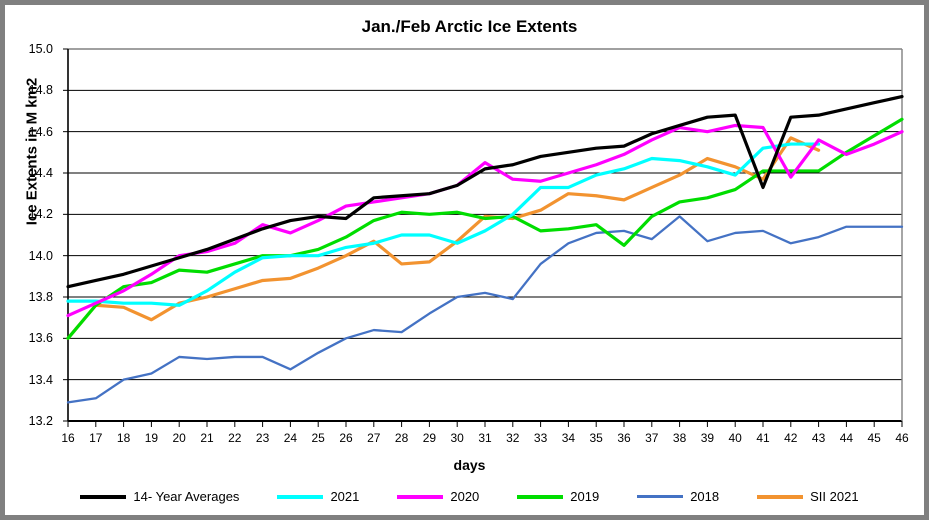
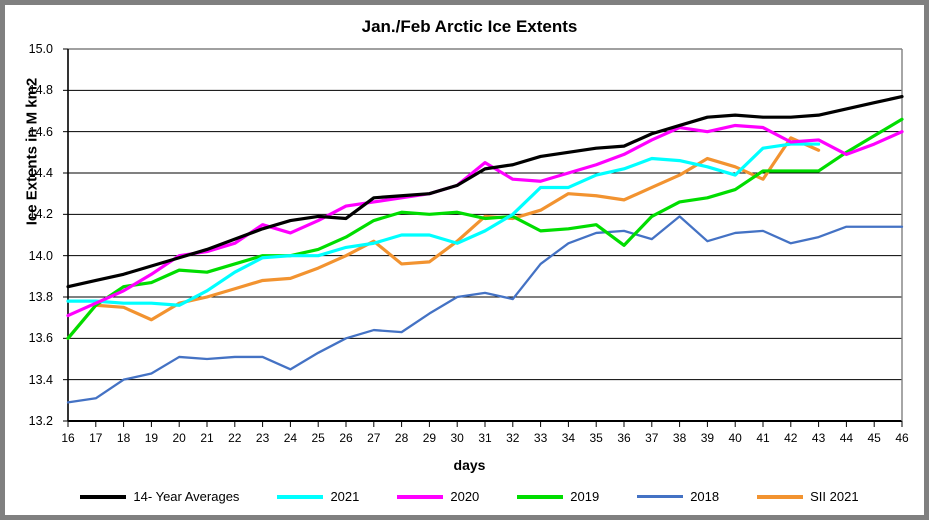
14- Year Averages/41: 14.33 -> 14.67
2020/42: 14.38 -> 14.55
